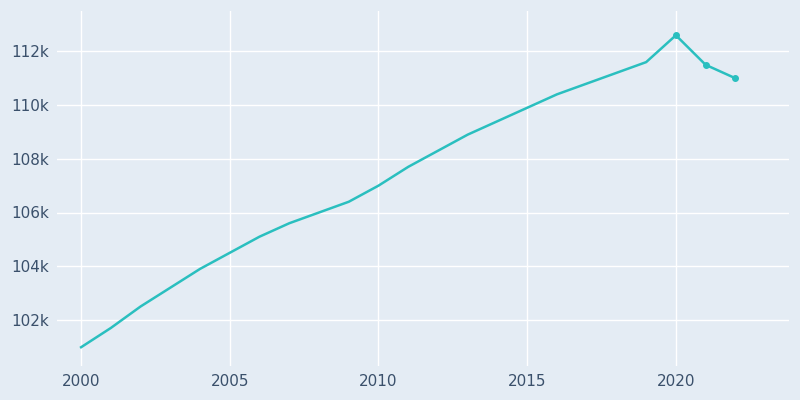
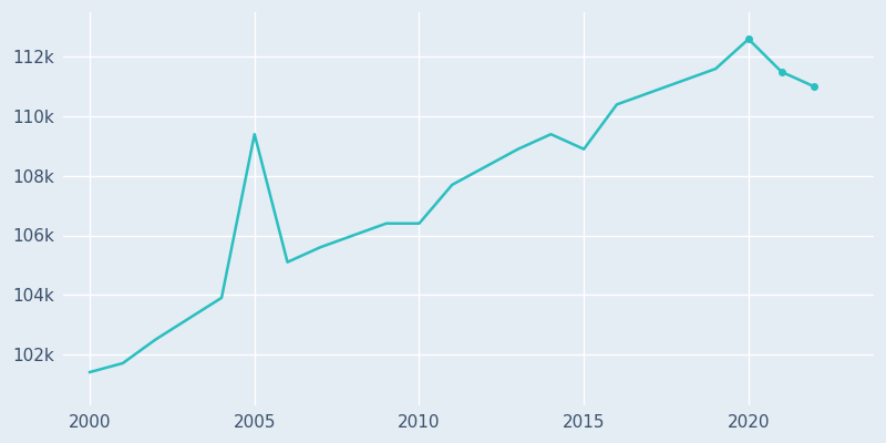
2000: 100.98k -> 101.40k
2005: 104.50k -> 109.40k
2010: 107.00k -> 106.40k
2015: 109.90k -> 108.90k
